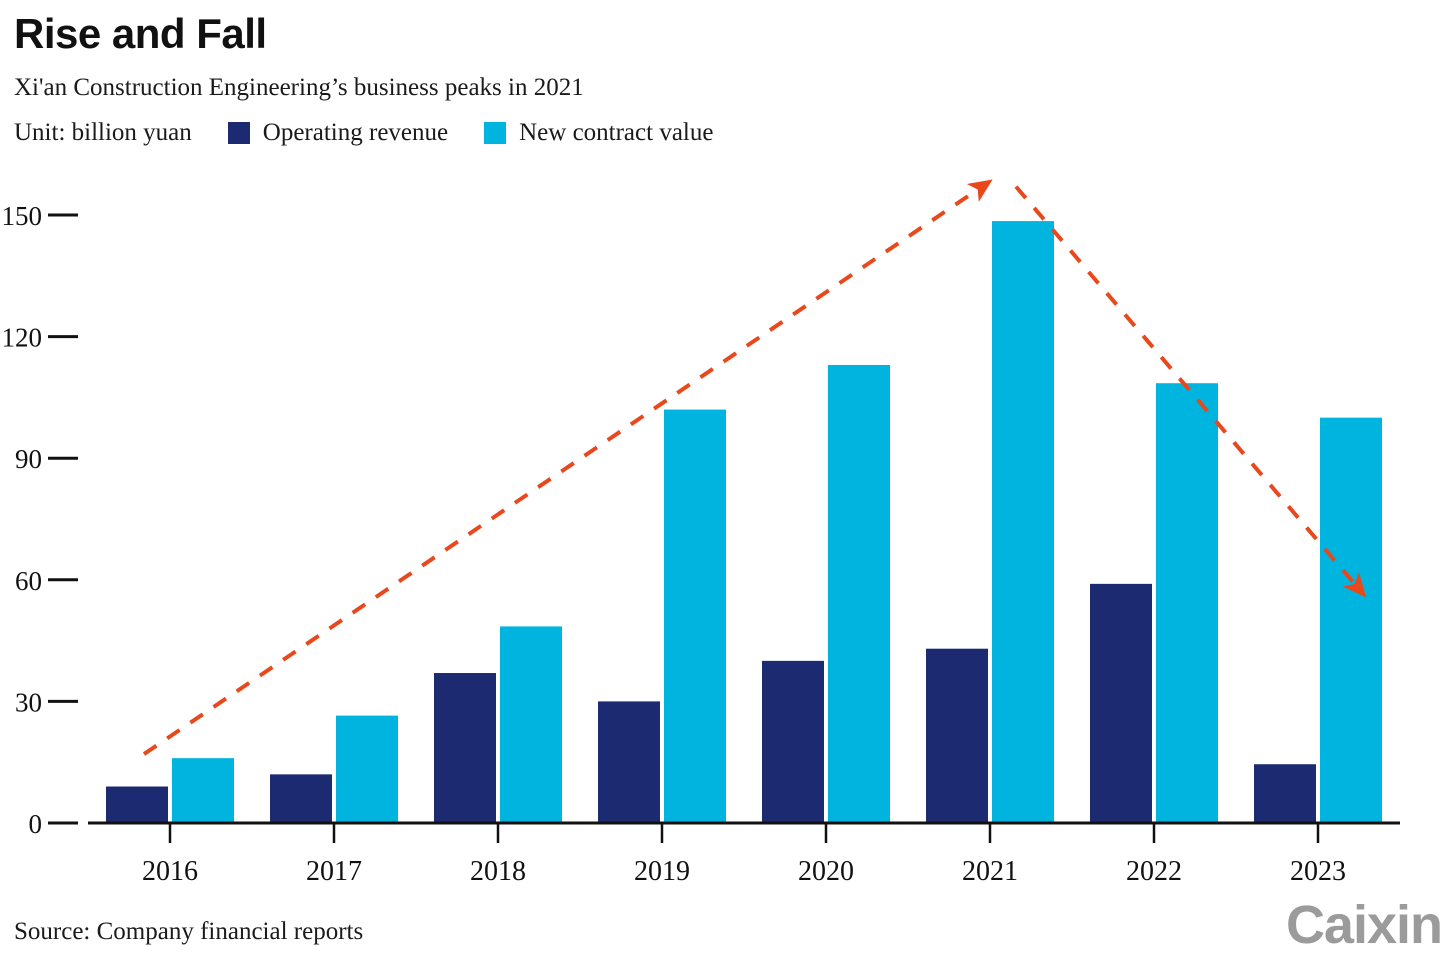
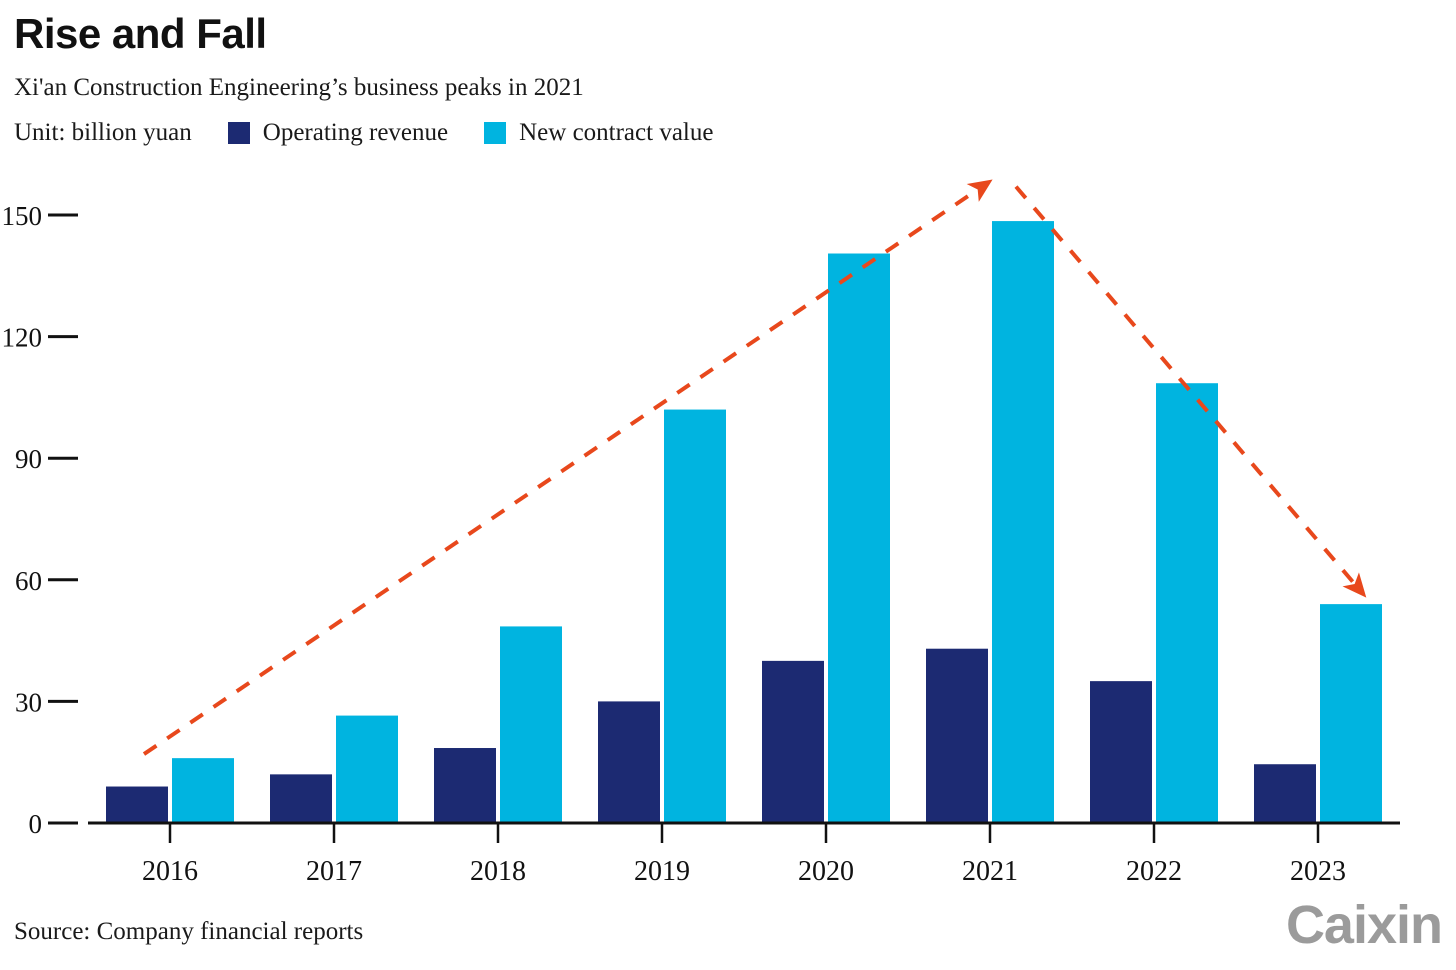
Operating revenue/2018: 37 -> 18
New contract value/2020: 113 -> 140
Operating revenue/2022: 59 -> 35
New contract value/2023: 100 -> 54
